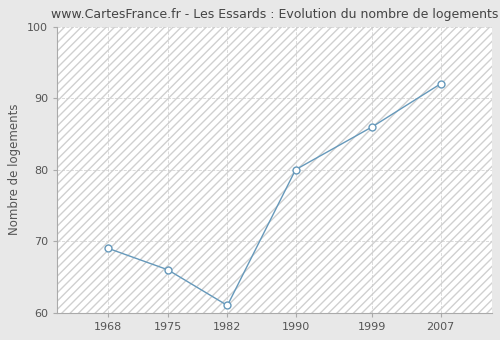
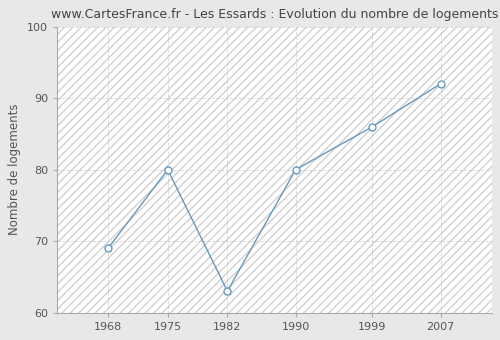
1975: 66 -> 80
1982: 61 -> 63
